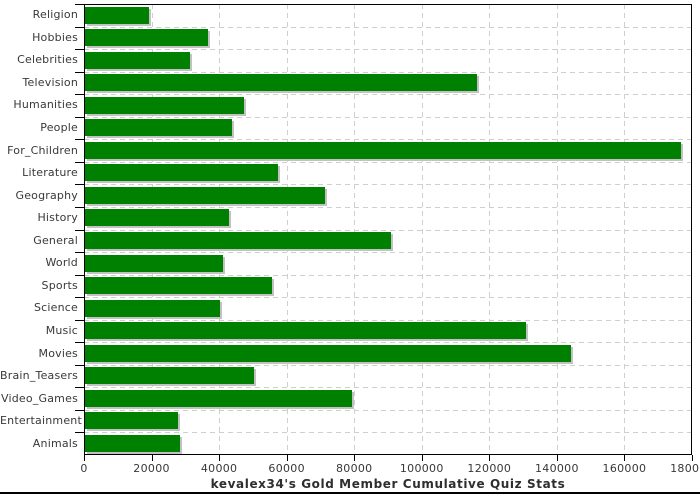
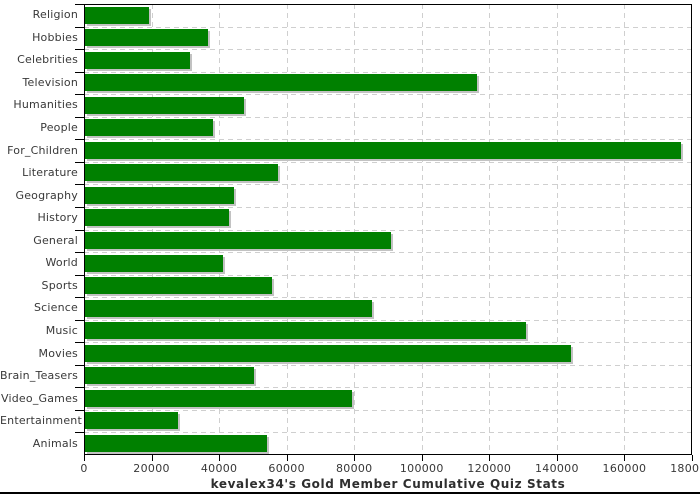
People: 44000 -> 38000
Geography: 71000 -> 44000
Science: 40000 -> 85000
Animals: 28000 -> 54000
